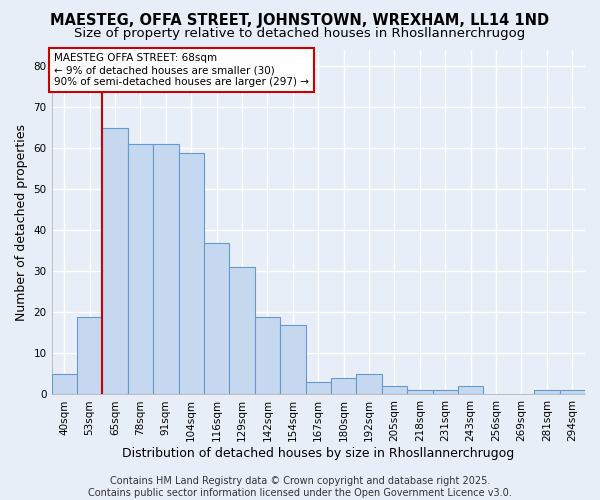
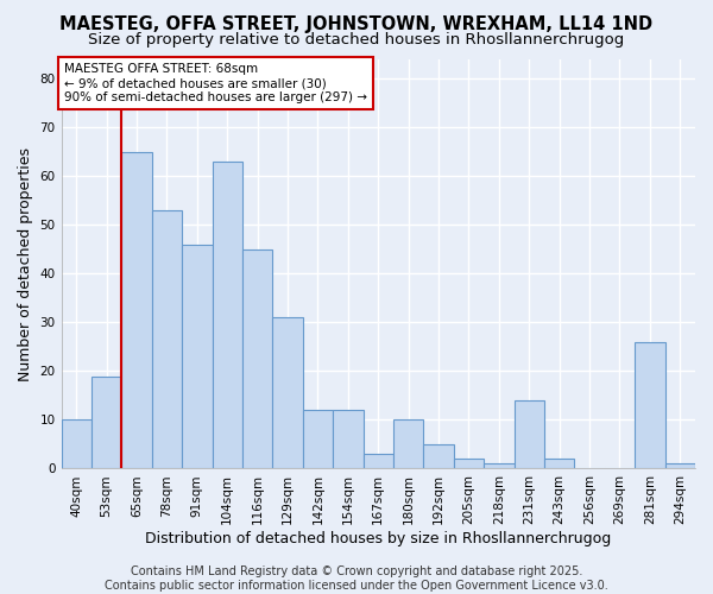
40sqm: 5 -> 10
78sqm: 61 -> 53
91sqm: 61 -> 46
104sqm: 59 -> 63
116sqm: 37 -> 45
142sqm: 19 -> 12
154sqm: 17 -> 12
180sqm: 4 -> 10
231sqm: 1 -> 14
281sqm: 1 -> 26
